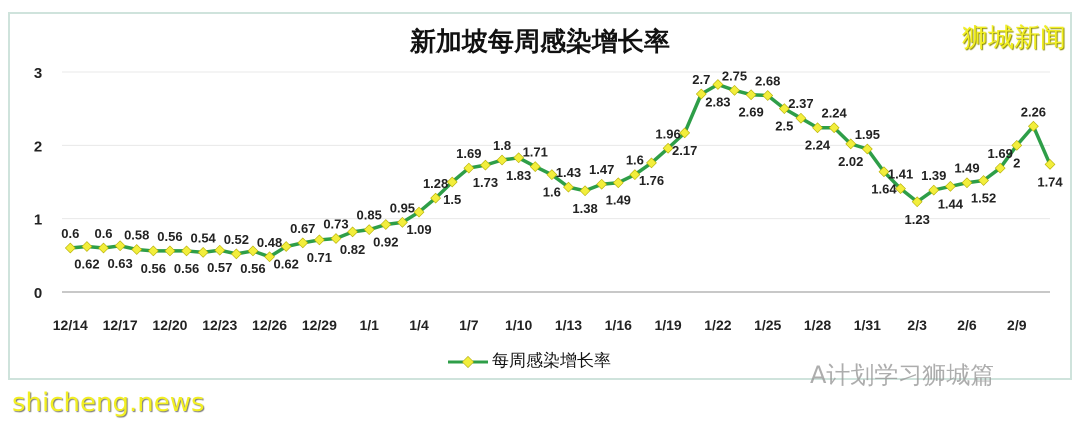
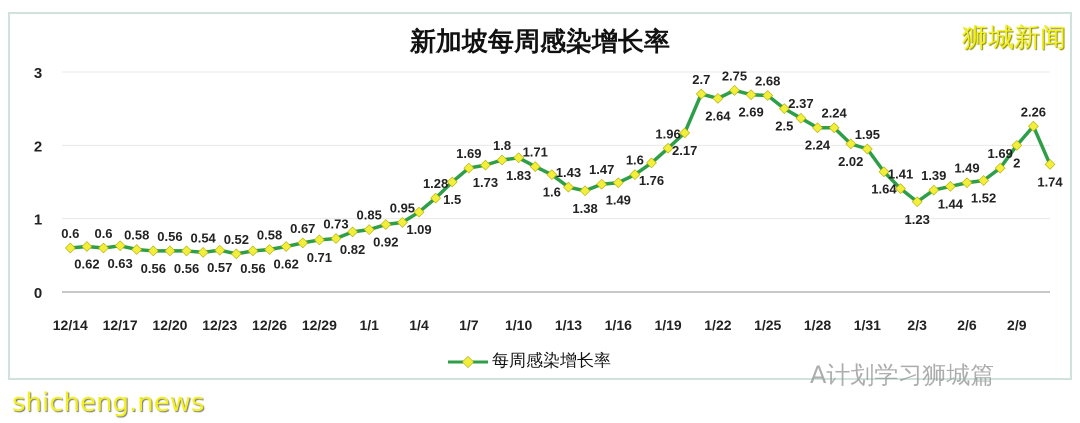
12/26: 0.48 -> 0.58
1/22: 2.83 -> 2.64
